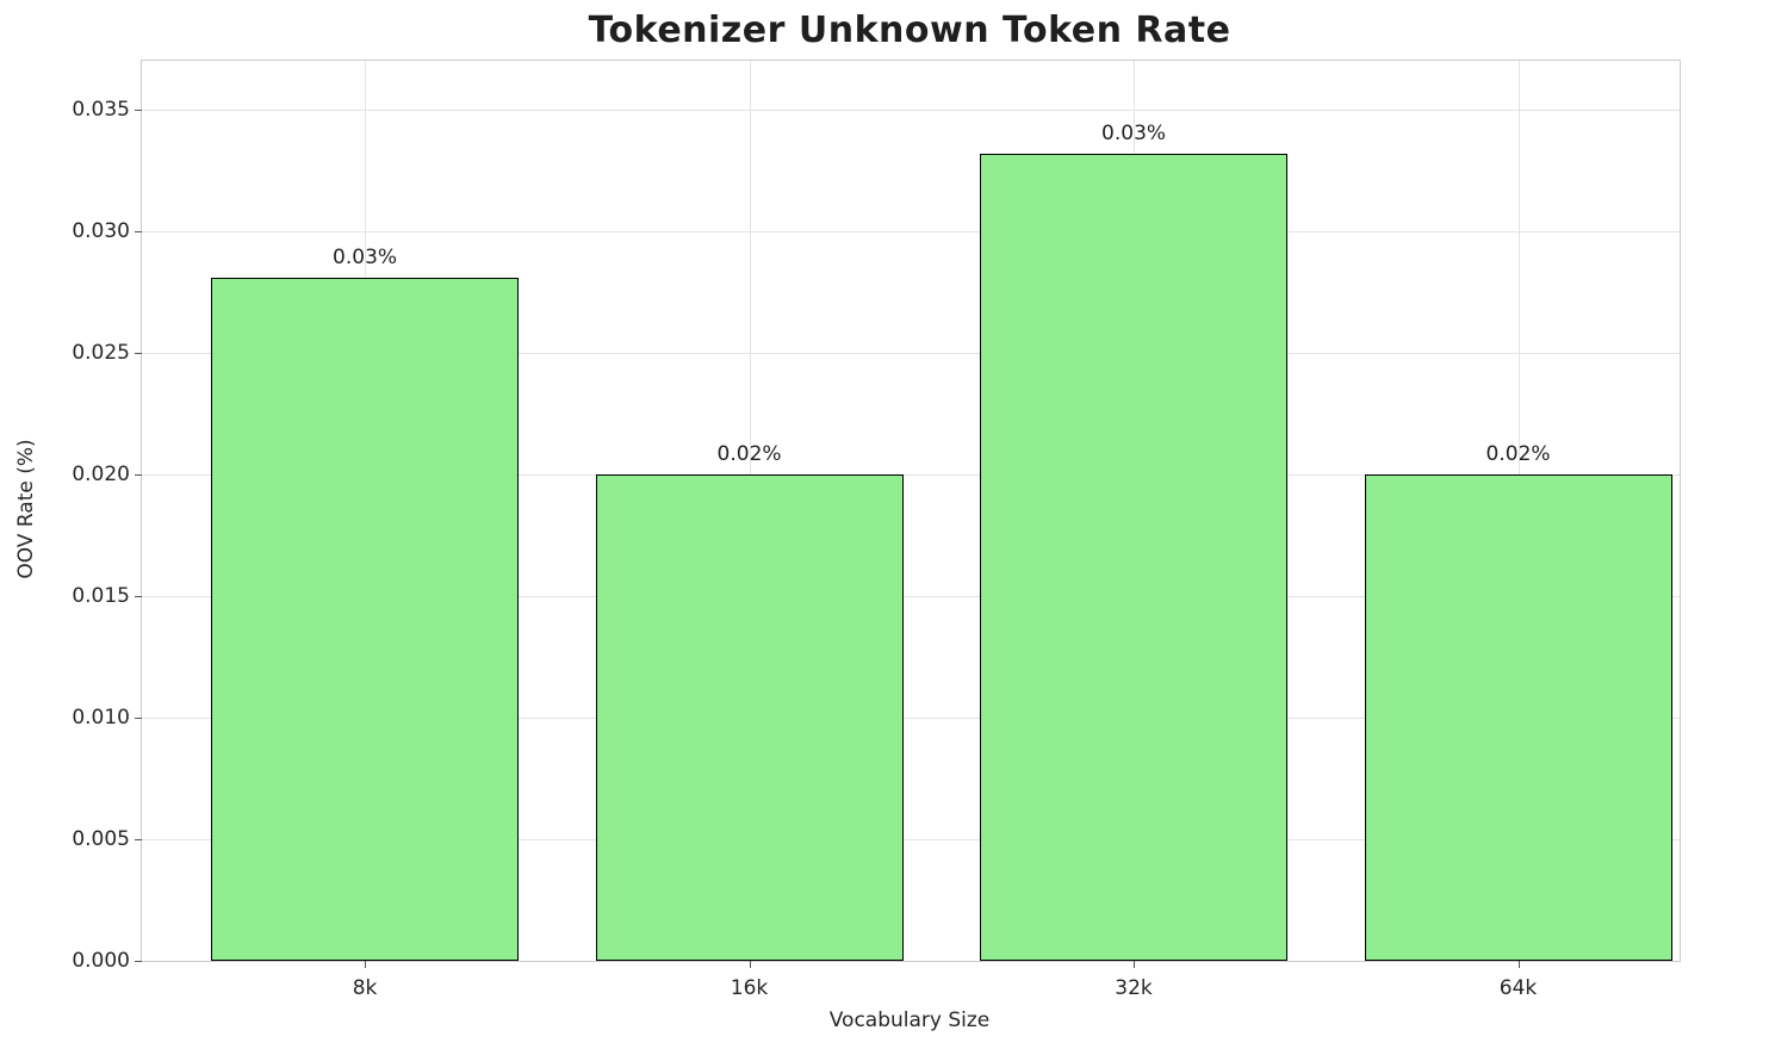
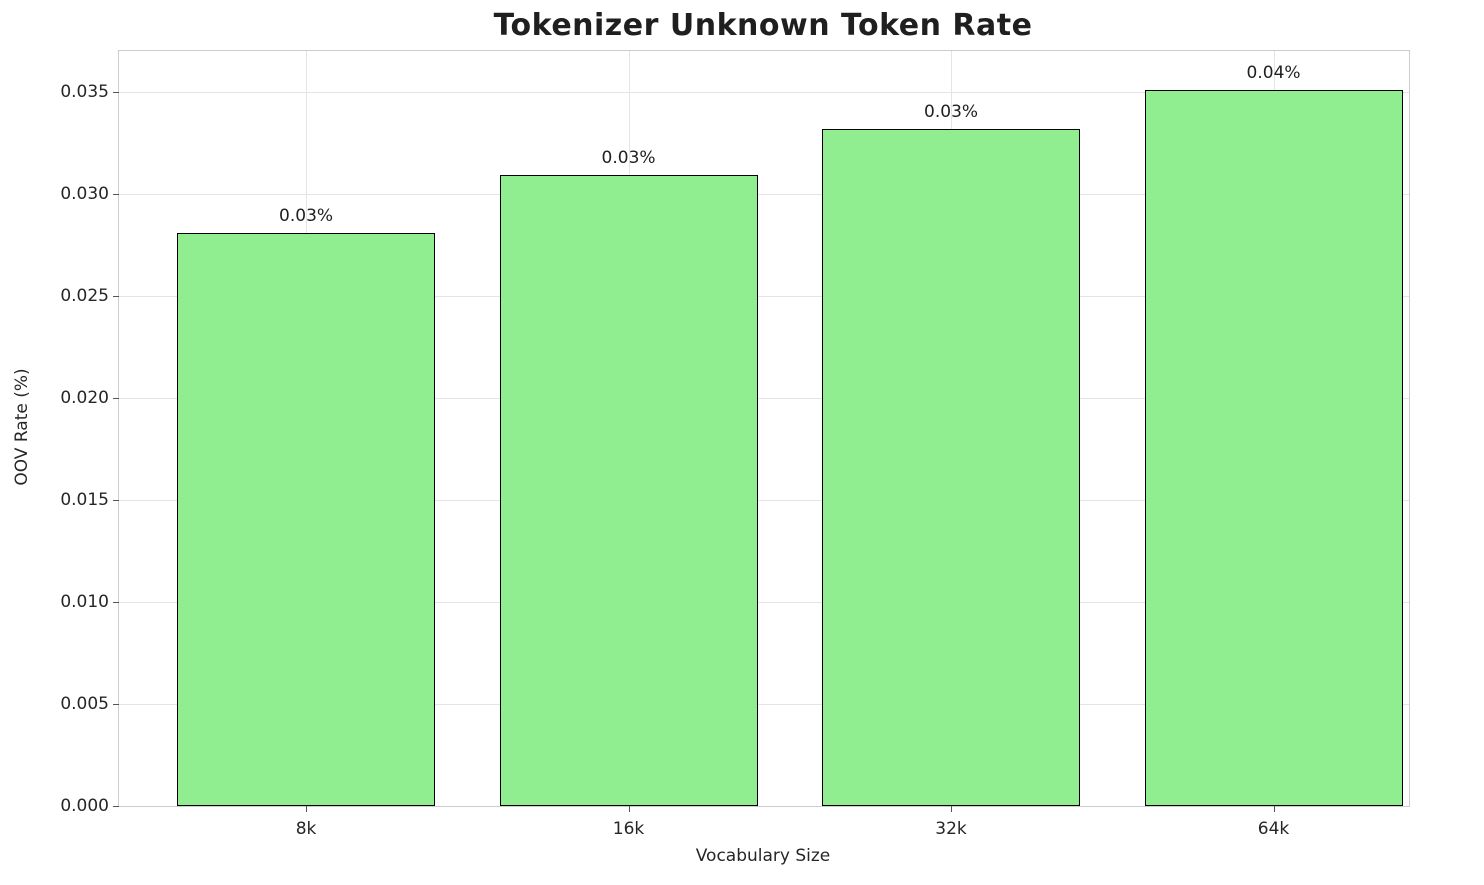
16k: 0.02% -> 0.03%
64k: 0.02% -> 0.04%
